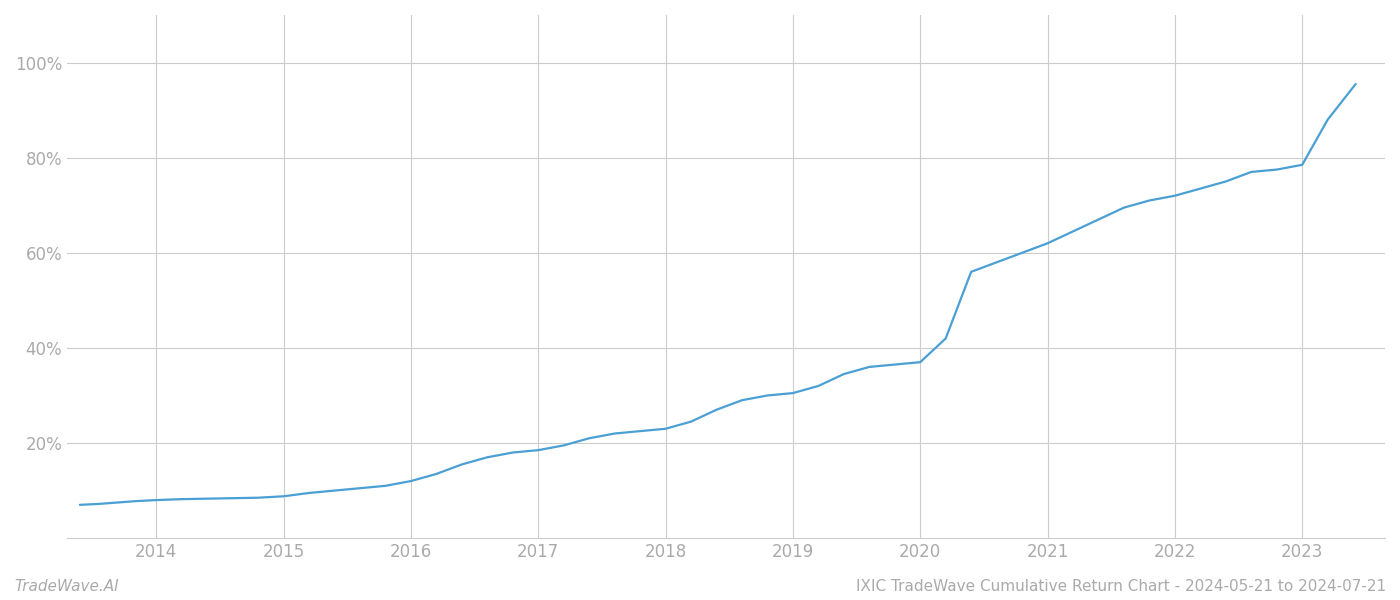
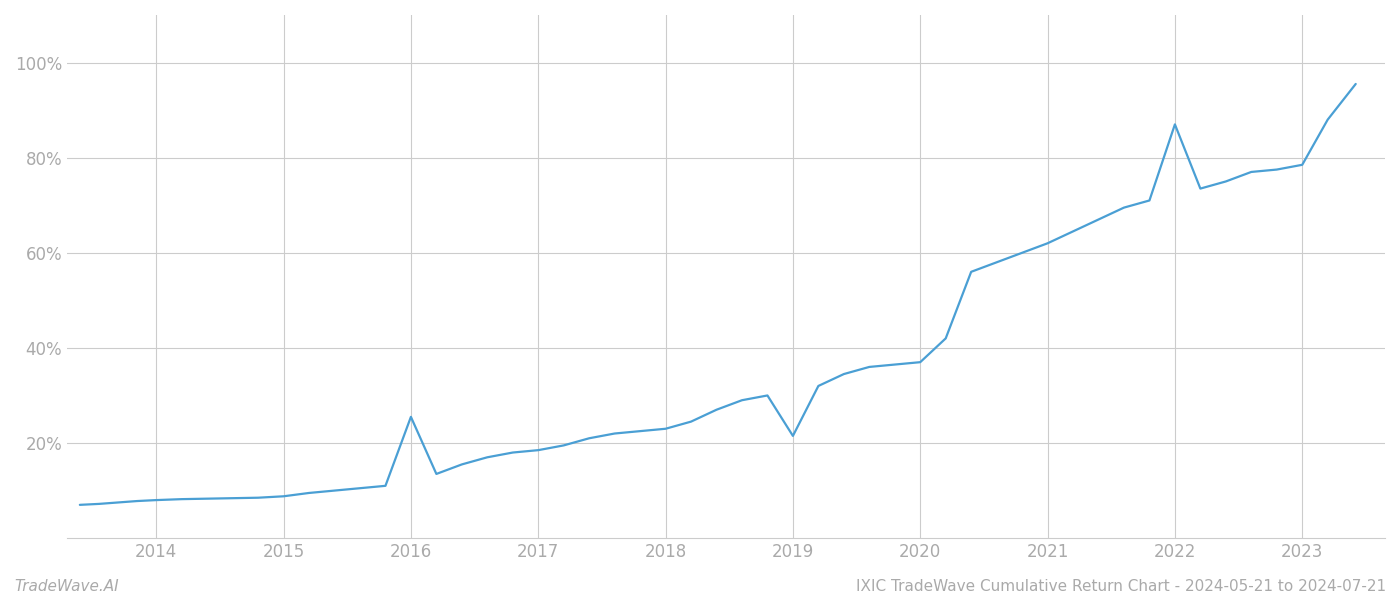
2016: 12.0% -> 25.5%
2019: 30.5% -> 21.5%
2022: 72.0% -> 87.0%
